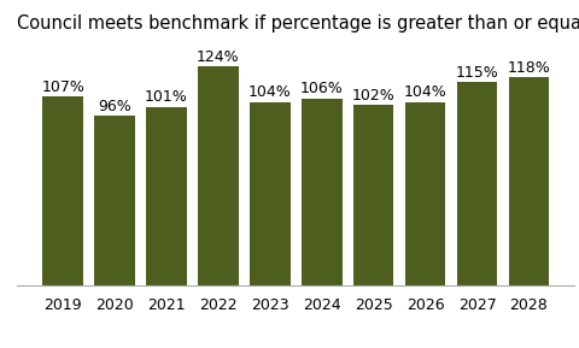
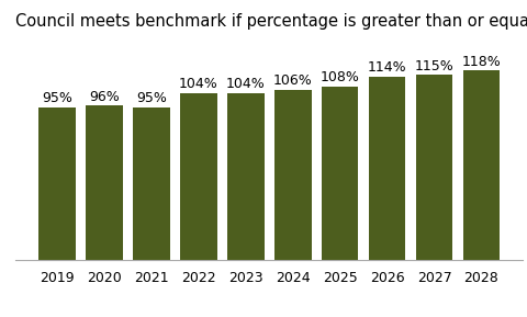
2019: 107% -> 95%
2021: 101% -> 95%
2022: 124% -> 104%
2025: 102% -> 108%
2026: 104% -> 114%
